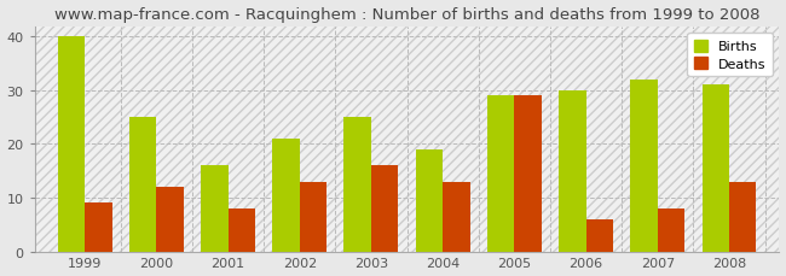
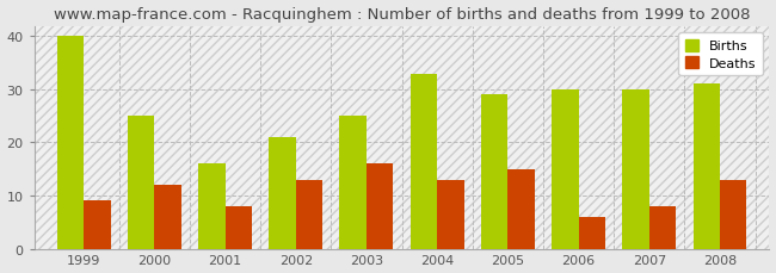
Births/2004: 19 -> 33
Deaths/2005: 29 -> 15
Births/2007: 32 -> 30
